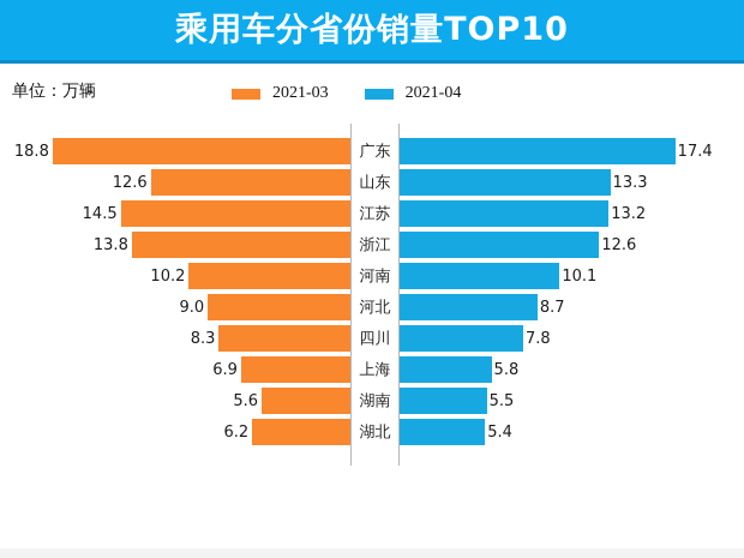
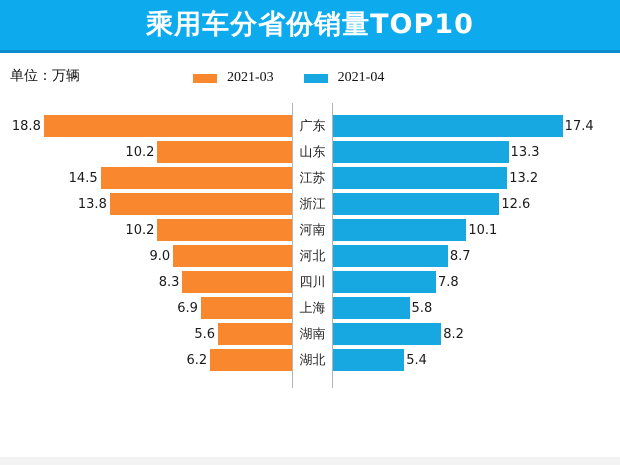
2021-03/山东: 12.6 -> 10.2
2021-04/湖南: 5.5 -> 8.2
